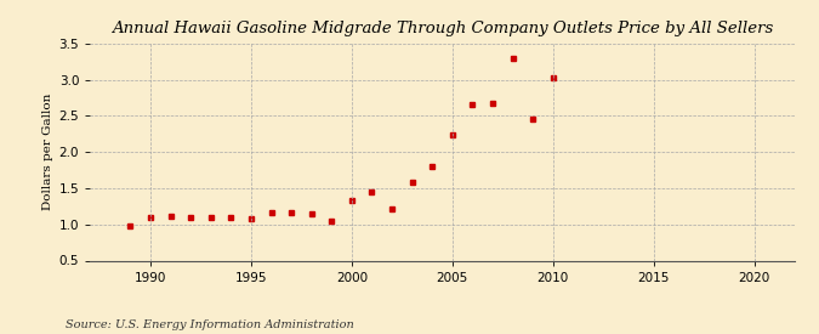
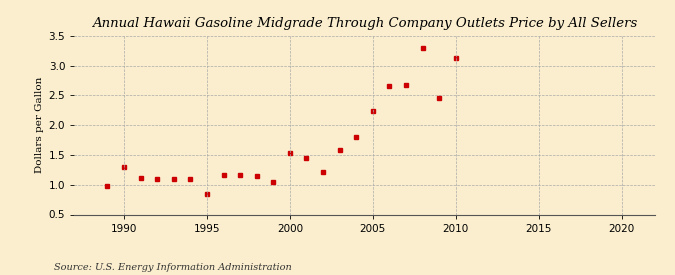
1990: 1.10 -> 1.30
1995: 1.08 -> 0.84
2000: 1.33 -> 1.54
2010: 3.03 -> 3.12
